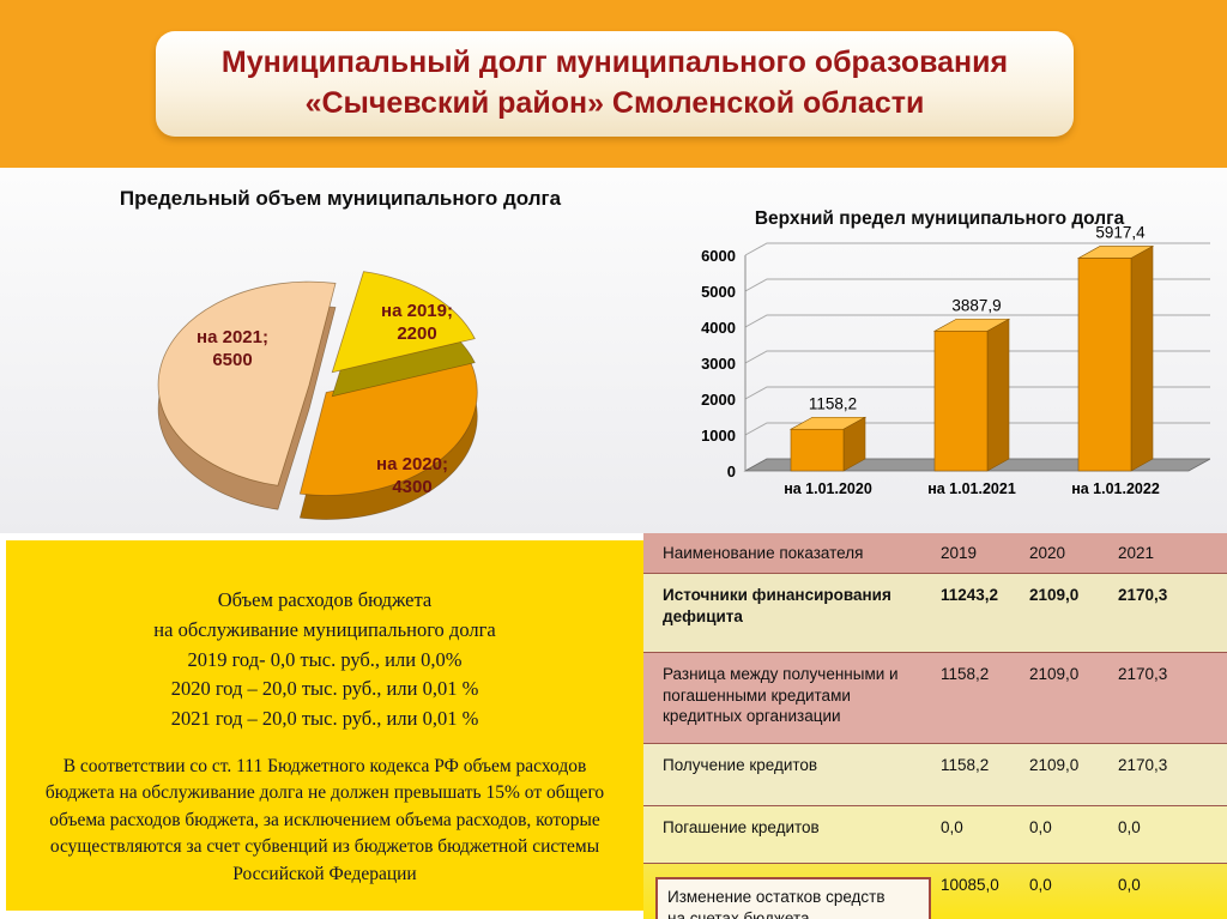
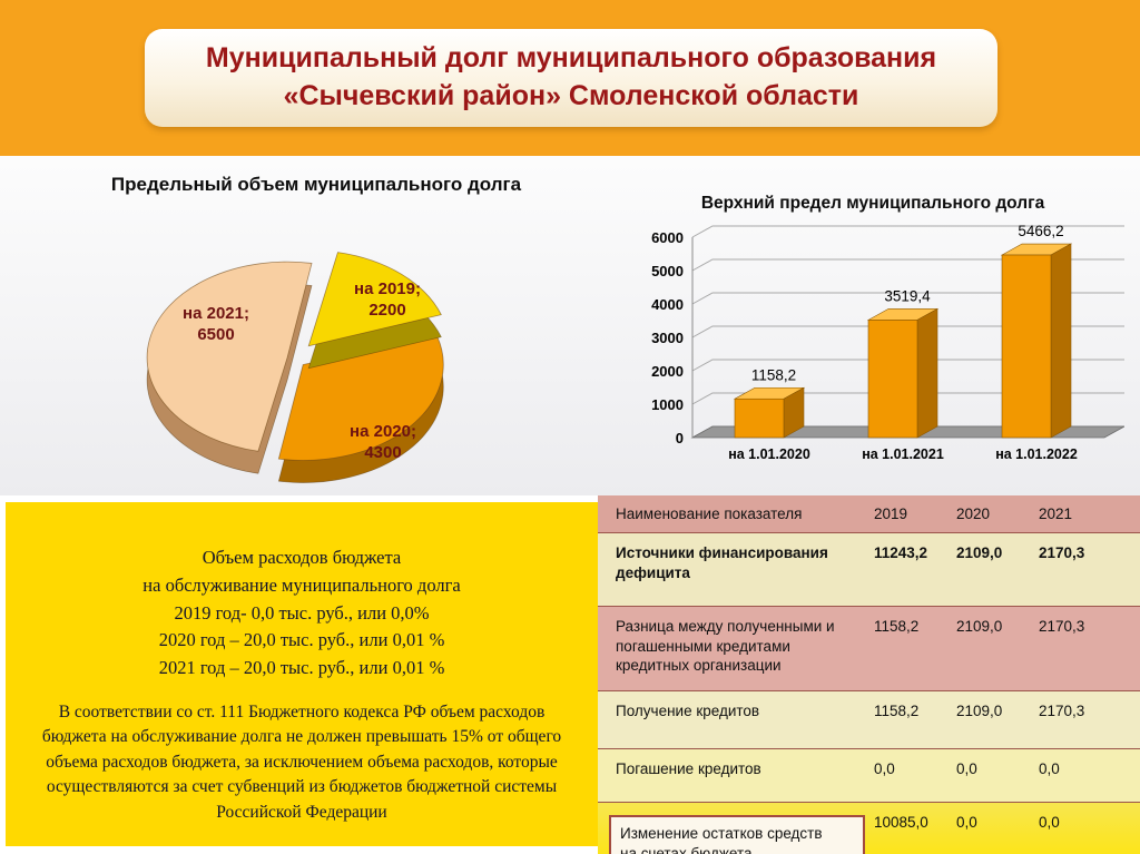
Верхний предел муниципального долга/на 1.01.2021: 3887,9 -> 3519,4
Верхний предел муниципального долга/на 1.01.2022: 5917,4 -> 5466,2
